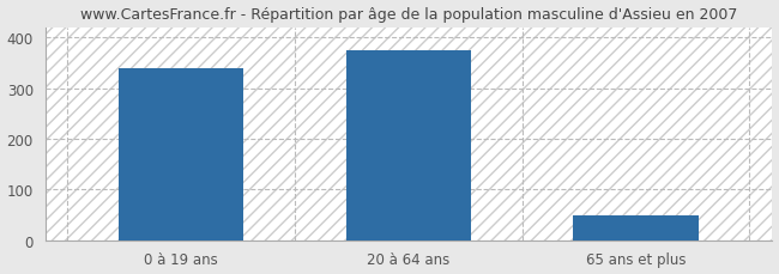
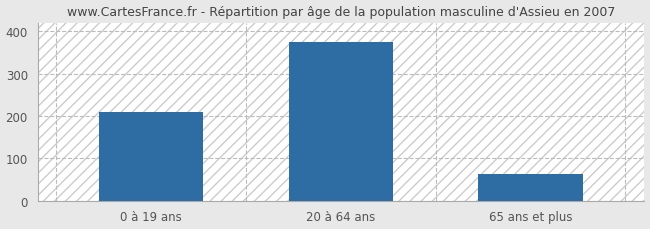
0 à 19 ans: 340 -> 209
65 ans et plus: 50 -> 63
